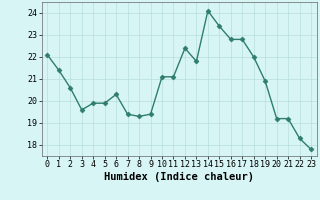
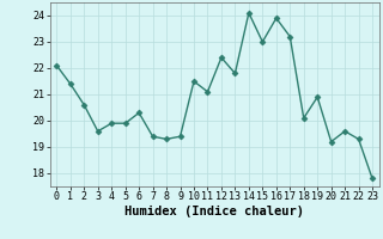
10: 21.1 -> 21.5
15: 23.4 -> 23.0
16: 22.8 -> 23.9
17: 22.8 -> 23.2
18: 22.0 -> 20.1
21: 19.2 -> 19.6
22: 18.3 -> 19.3
